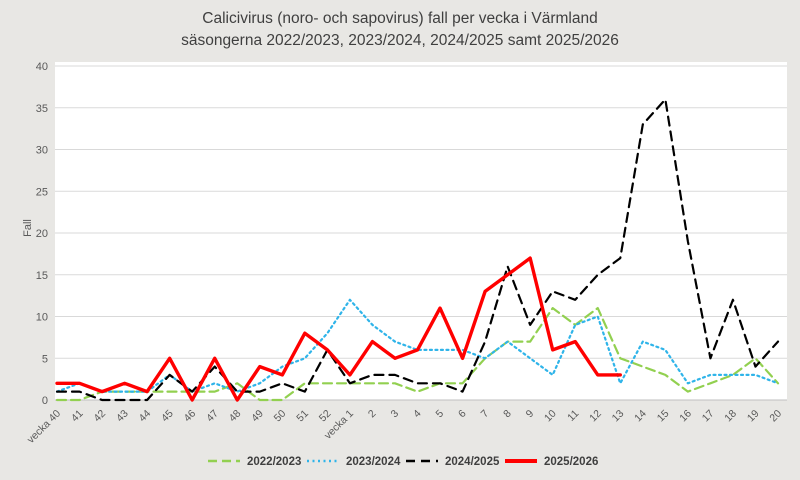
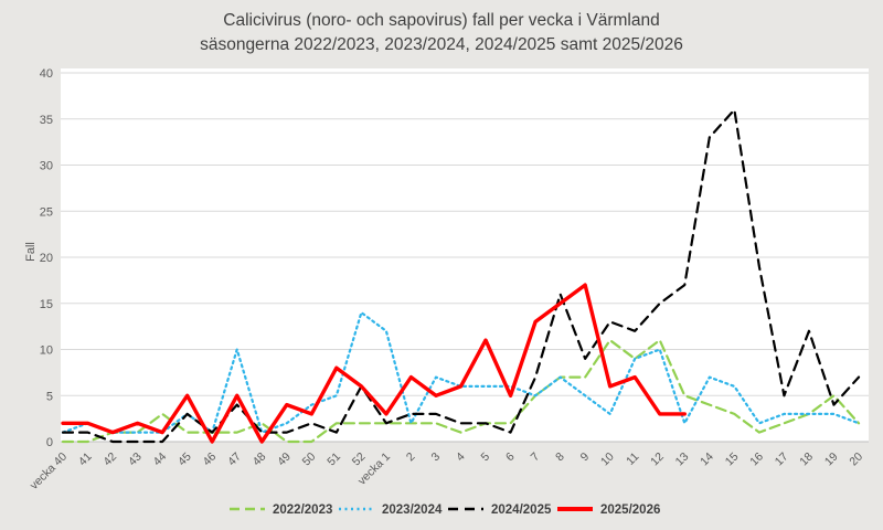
2022/2023/44: 1 -> 3
2023/2024/47: 2 -> 10
2023/2024/52: 8 -> 14
2023/2024/2: 9 -> 2
